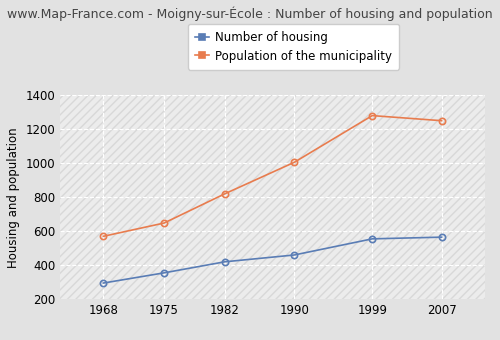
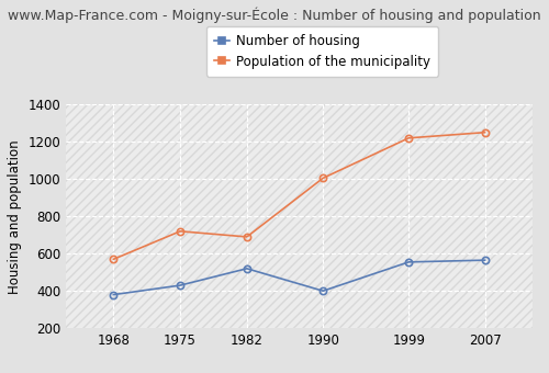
Number of housing/1968: 300 -> 380
Number of housing/1975: 360 -> 430
Population of the municipality/1975: 650 -> 720
Number of housing/1982: 420 -> 520
Population of the municipality/1982: 820 -> 690
Number of housing/1990: 460 -> 400
Population of the municipality/1999: 1280 -> 1220
